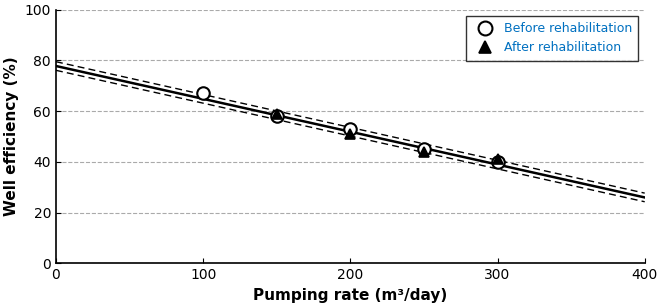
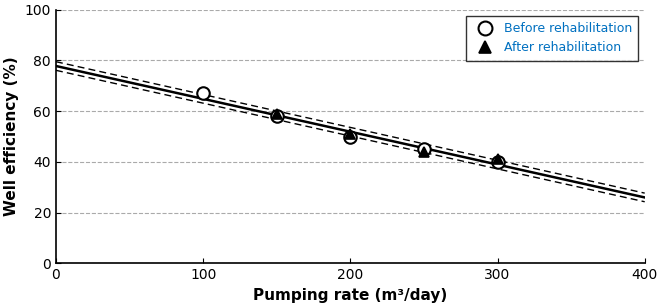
Before rehabilitation/200: 53 -> 50
